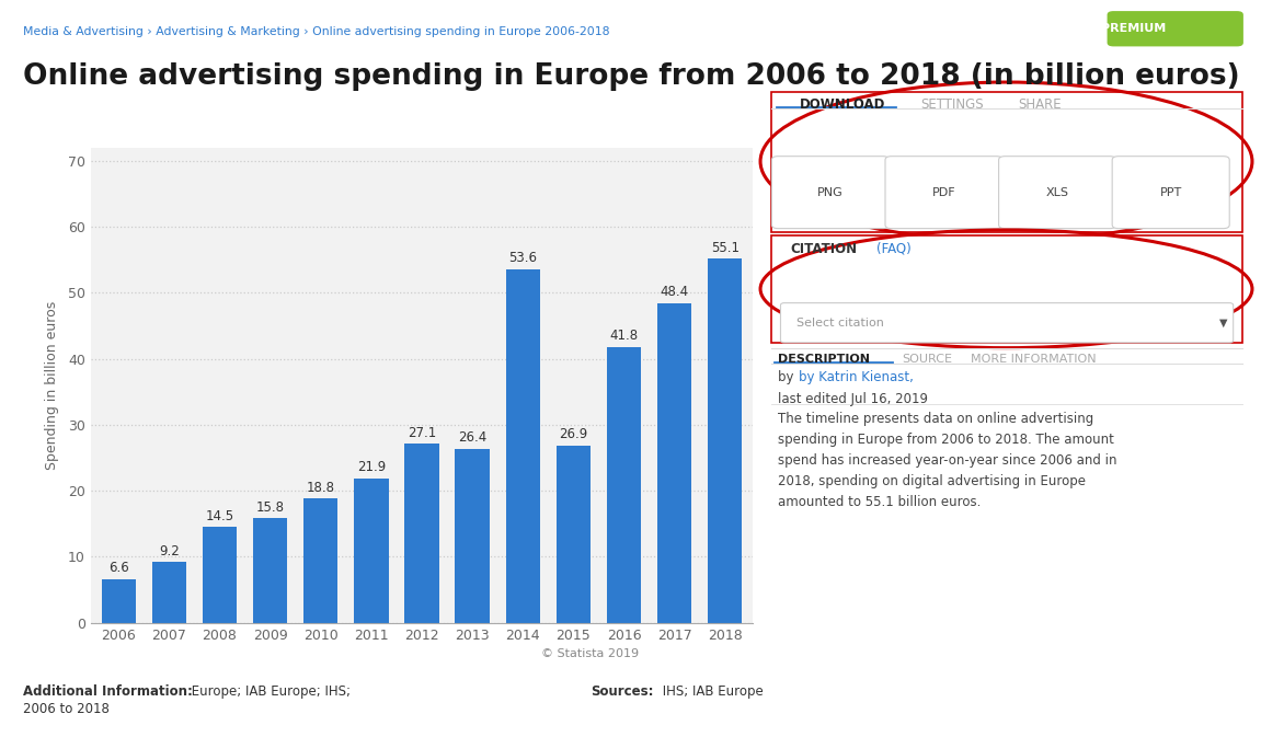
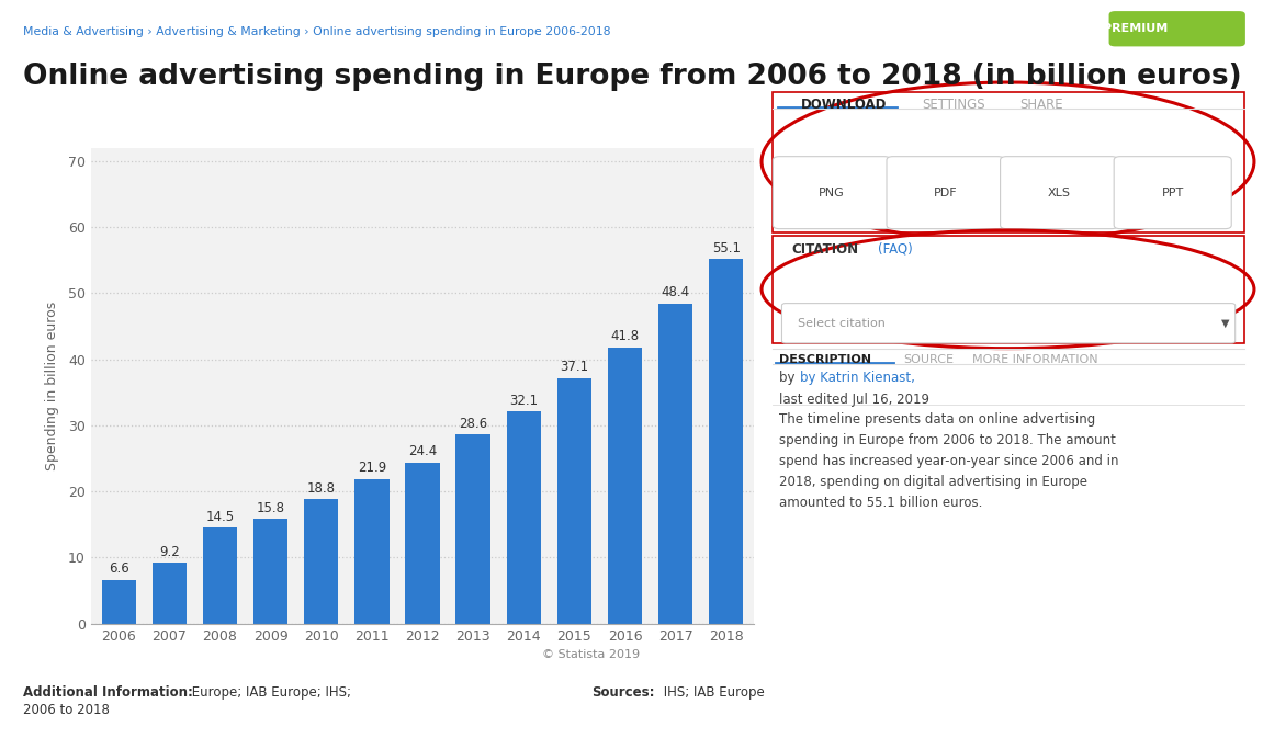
2012: 27.1 -> 24.4
2013: 26.4 -> 28.6
2014: 53.6 -> 32.1
2015: 26.9 -> 37.1
